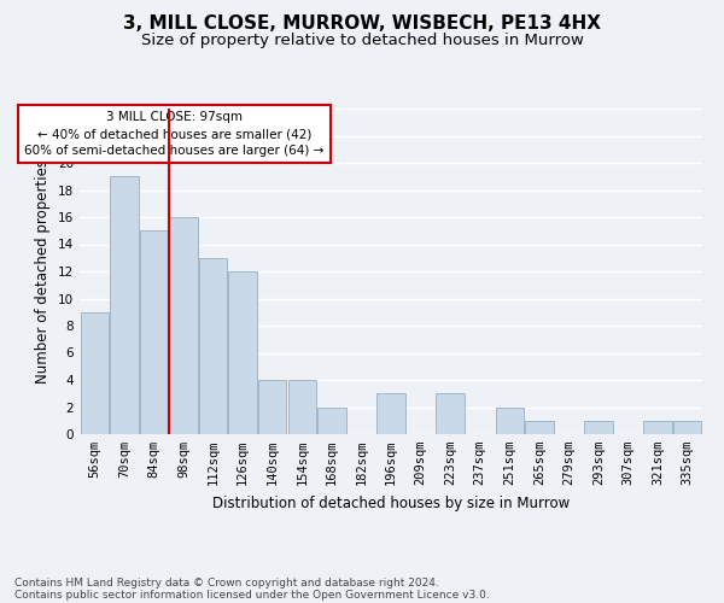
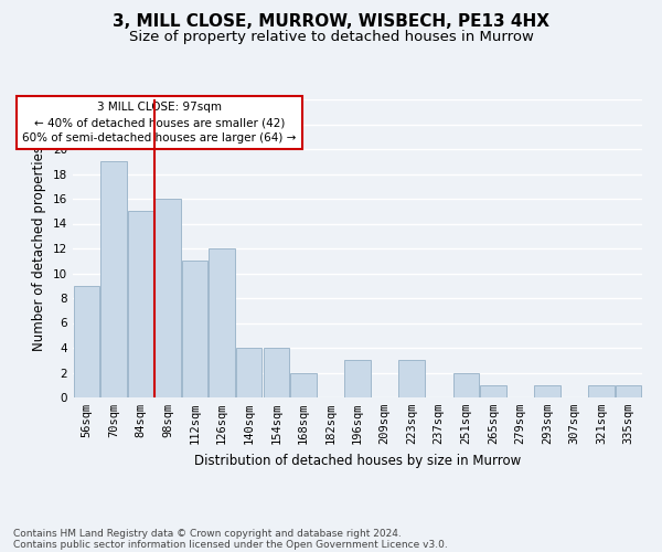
112sqm: 13 -> 11
